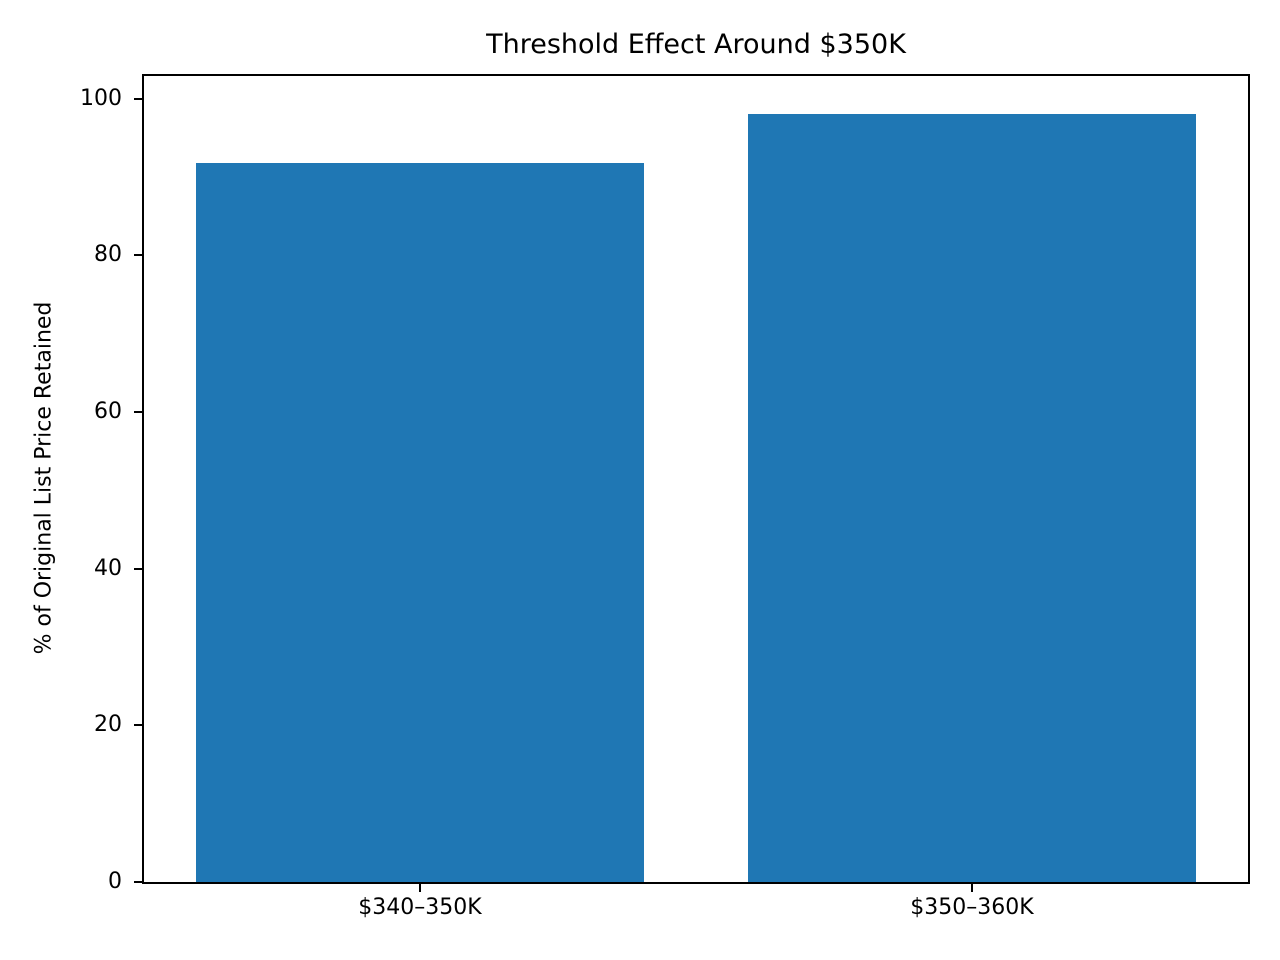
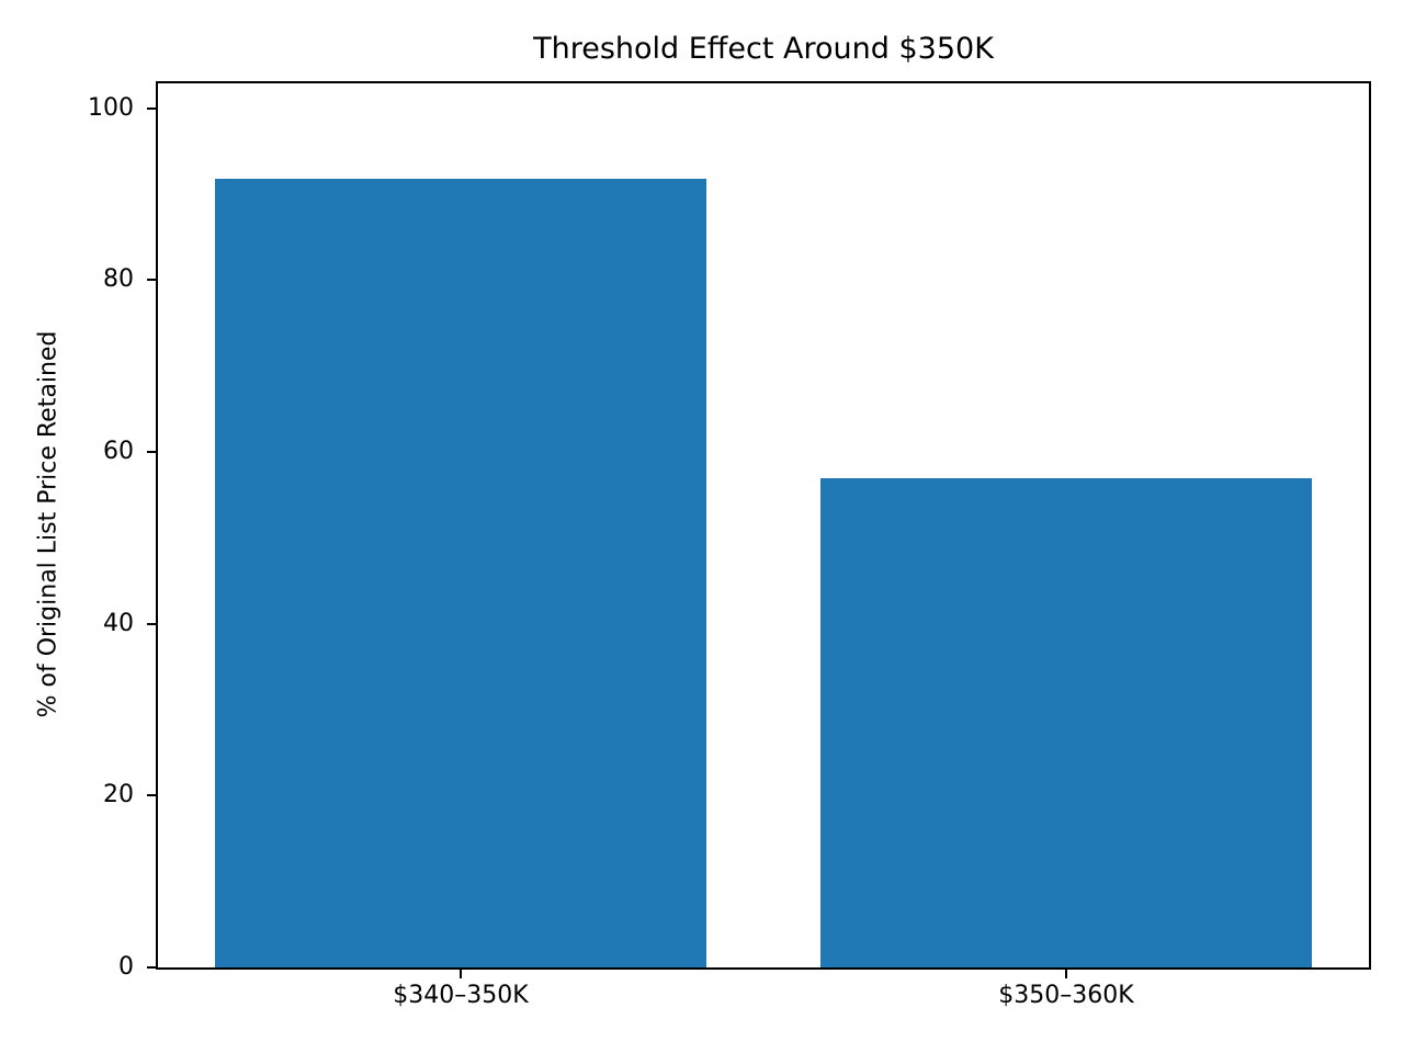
$350–360K: 98 -> 57
